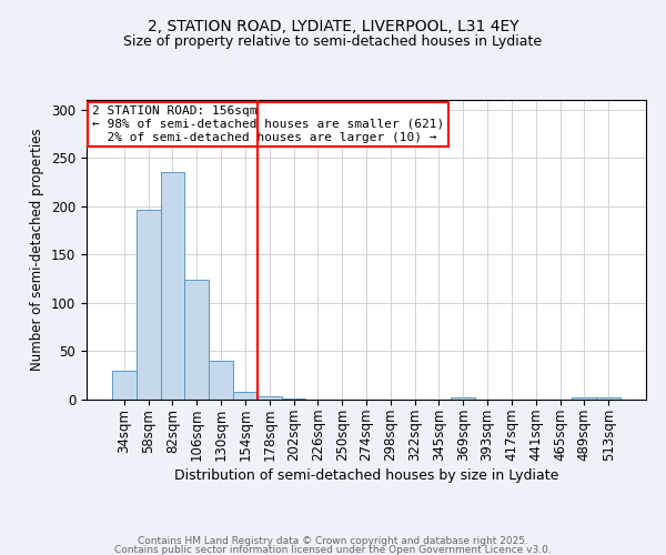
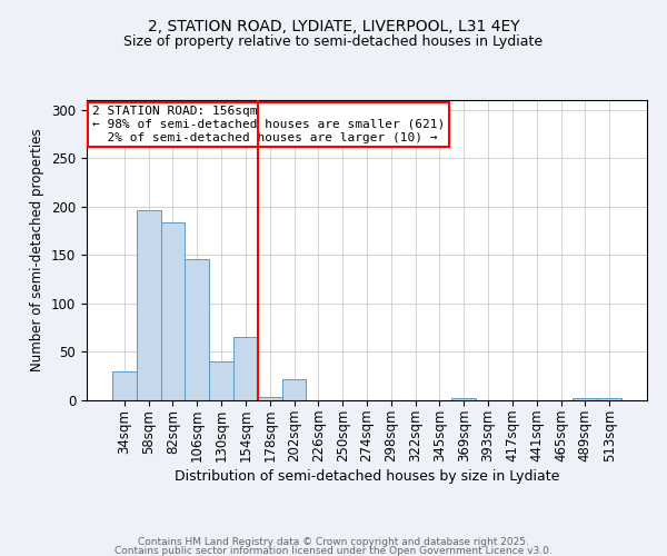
82sqm: 235 -> 184
106sqm: 124 -> 146
154sqm: 8 -> 66
202sqm: 1 -> 22
